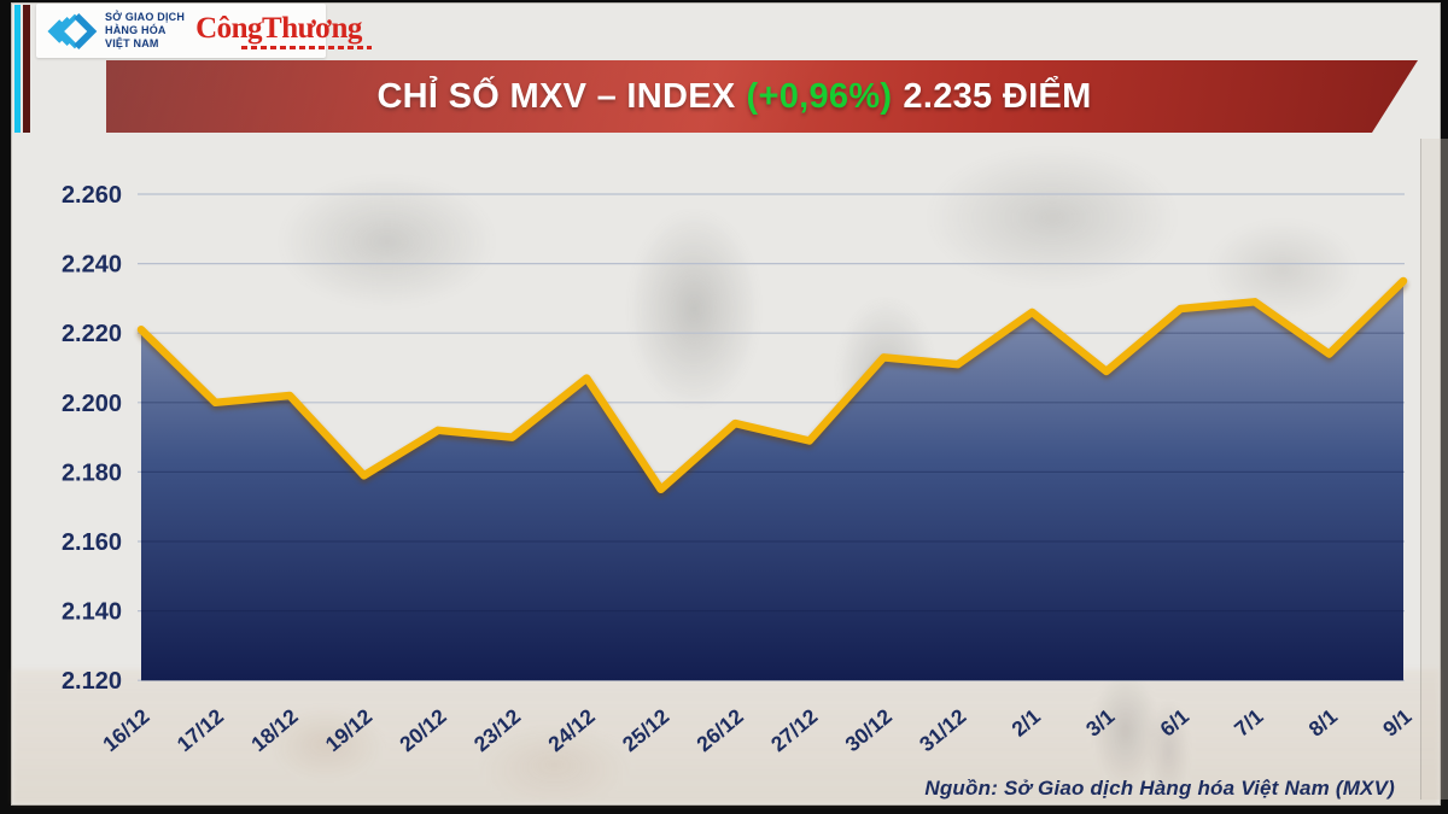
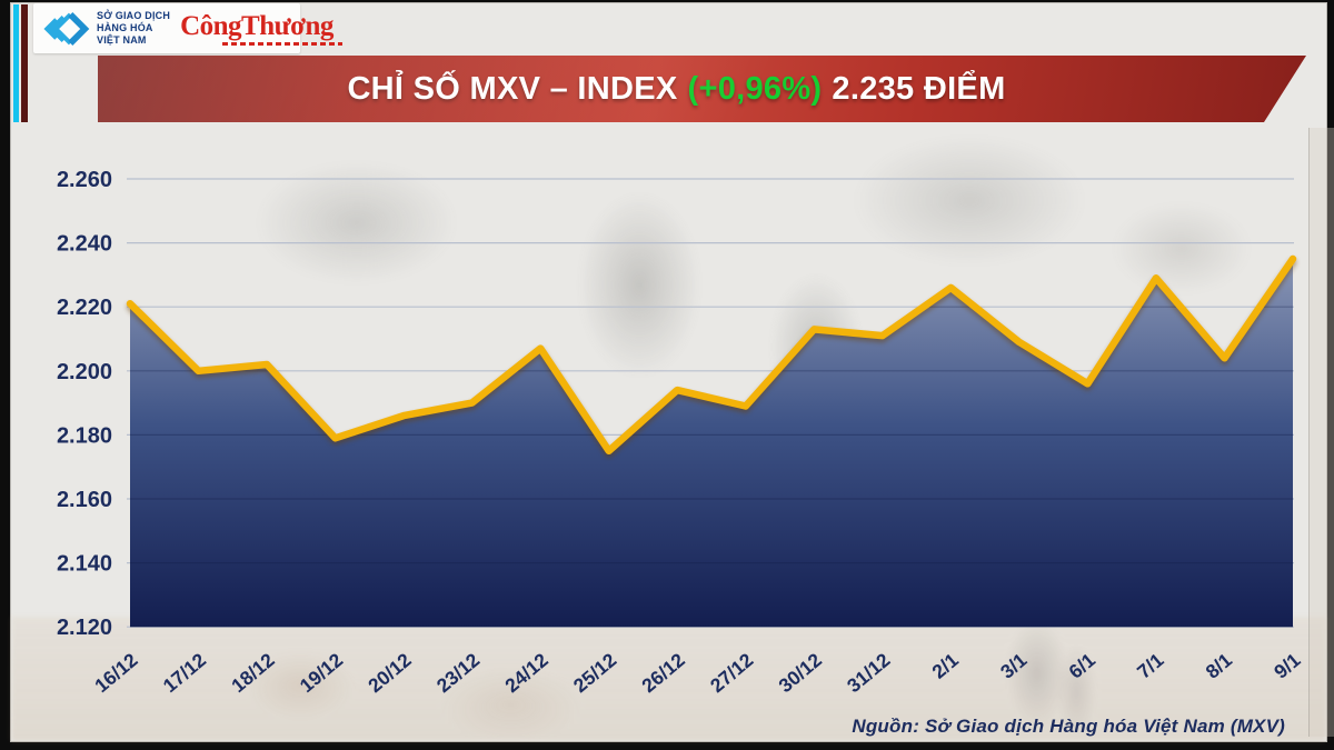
20/12: 2192 -> 2186
6/1: 2227 -> 2196
8/1: 2214 -> 2204
